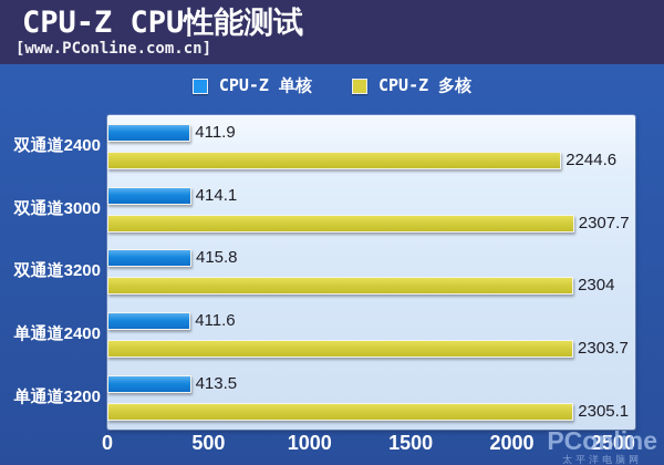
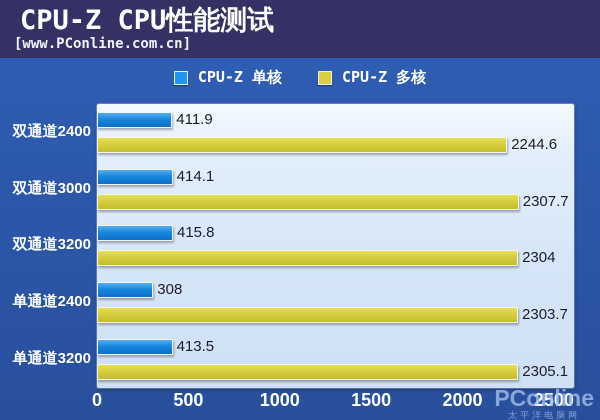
CPU-Z 单核/单通道2400: 411.6 -> 308
